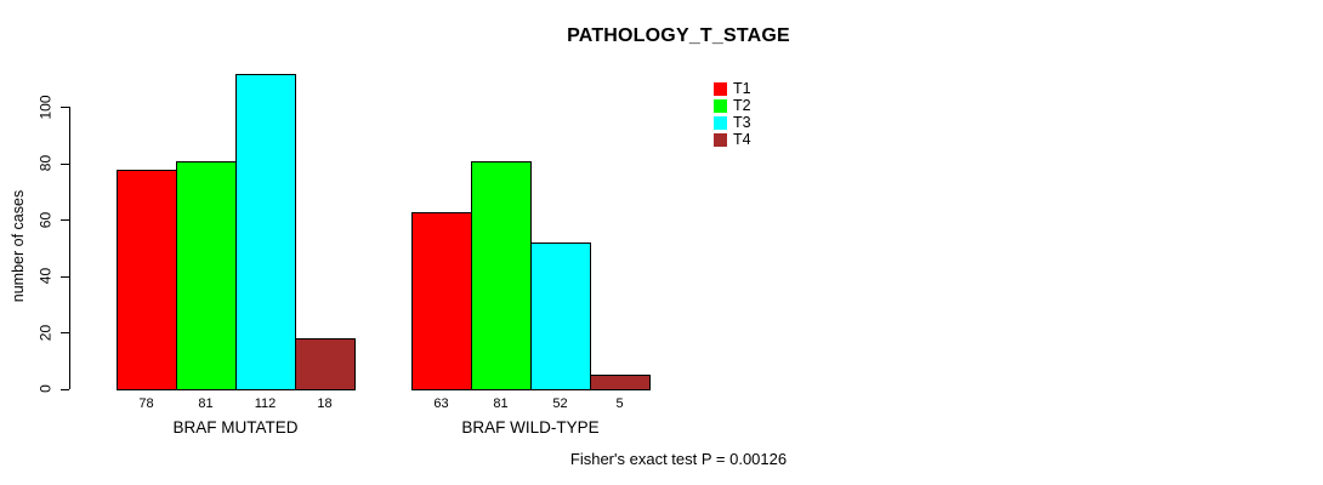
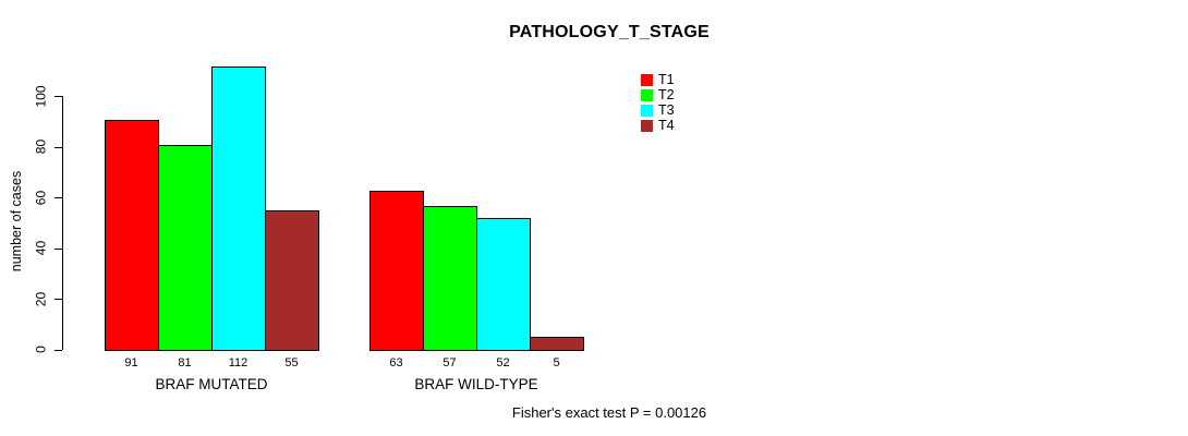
T1/BRAF MUTATED: 78 -> 91
T4/BRAF MUTATED: 18 -> 55
T2/BRAF WILD-TYPE: 81 -> 57
